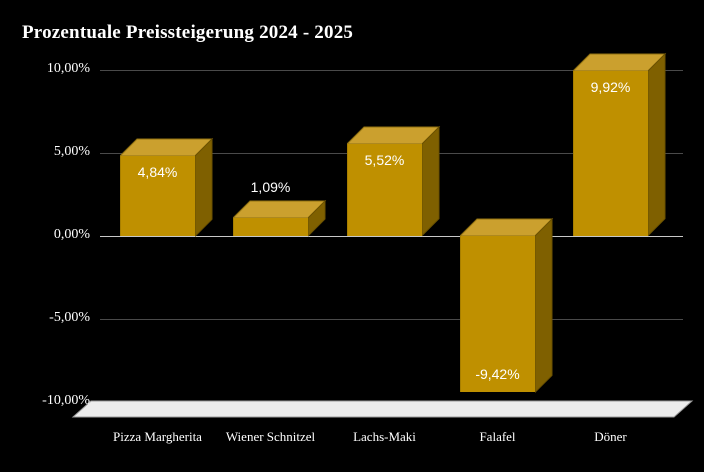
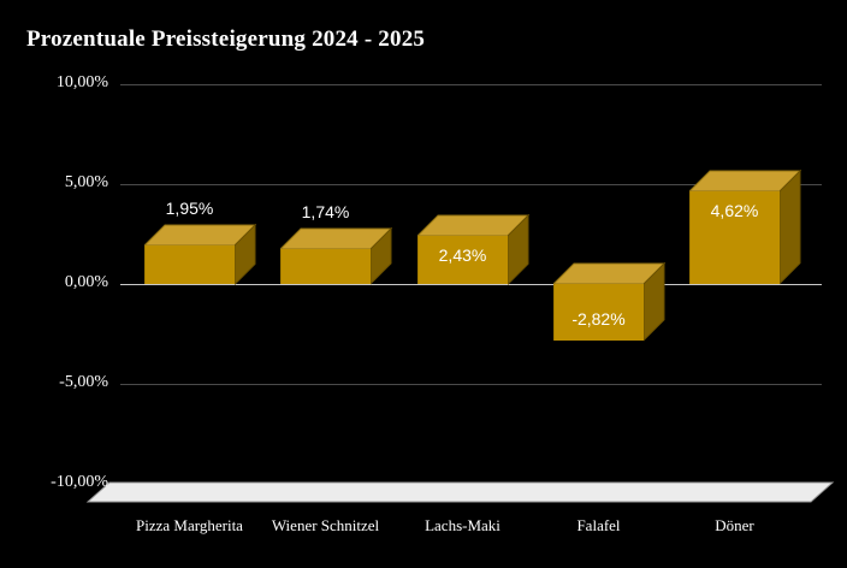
Pizza Margherita: 4,84% -> 1,95%
Wiener Schnitzel: 1,09% -> 1,74%
Lachs-Maki: 5,52% -> 2,43%
Falafel: -9,42% -> -2,82%
Döner: 9,92% -> 4,62%
